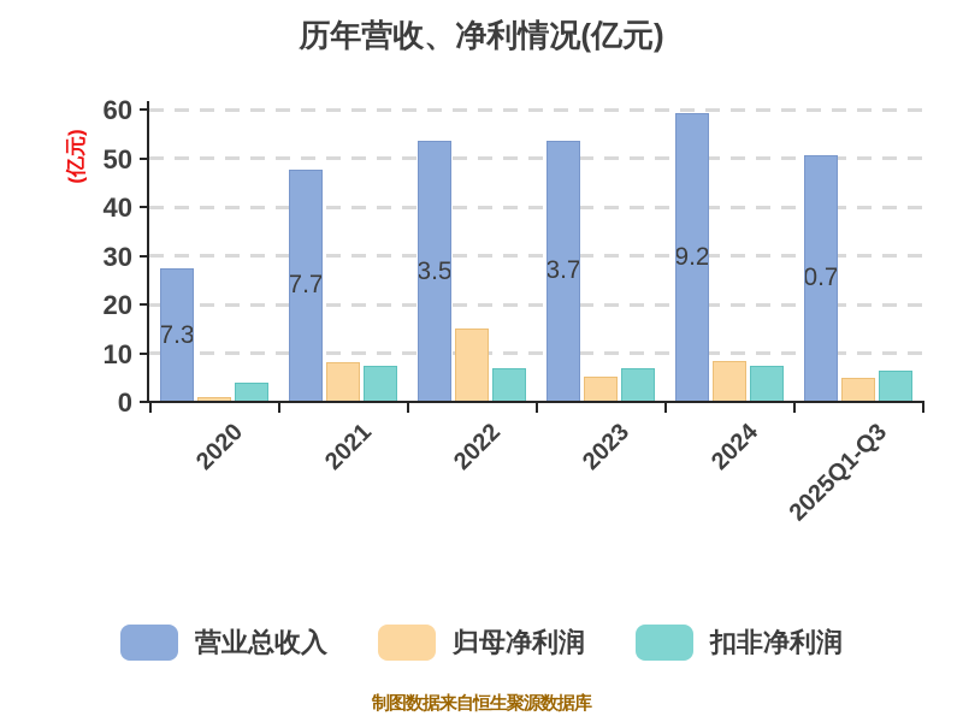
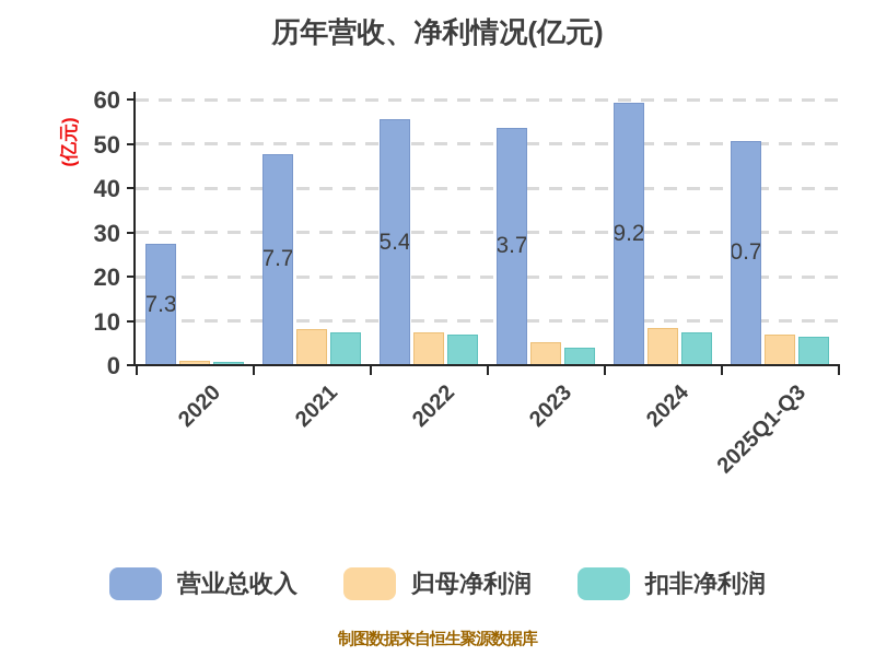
扣非净利润/2020: 4 -> 1
营业总收入/2022: 53.57 -> 55.44
归母净利润/2022: 15 -> 8
扣非净利润/2023: 7 -> 4
归母净利润/2025Q1-Q3: 5 -> 7
